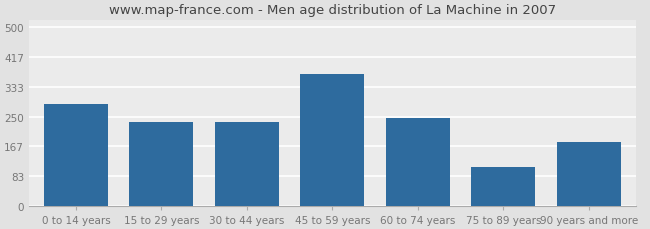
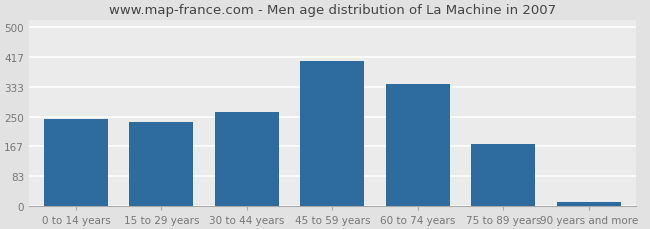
0 to 14 years: 285 -> 244
30 to 44 years: 235 -> 262
45 to 59 years: 370 -> 405
60 to 74 years: 245 -> 340
75 to 89 years: 110 -> 172
90 years and more: 180 -> 12
